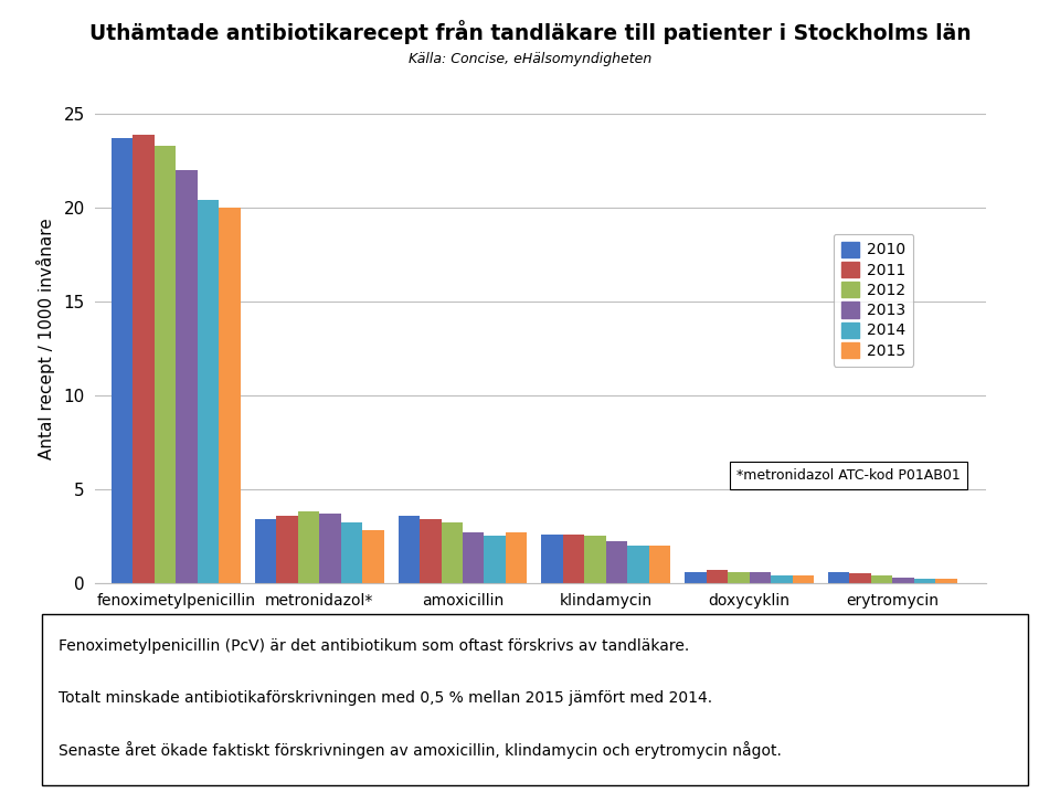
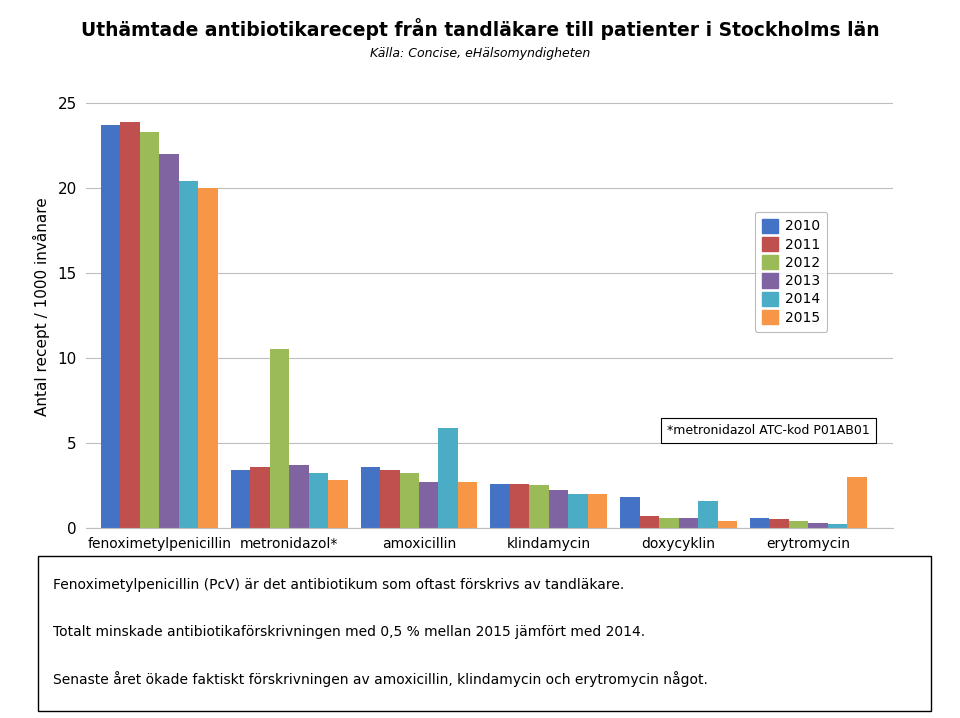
2012/metronidazol*: 3.8 -> 10.5
2014/amoxicillin: 2.5 -> 5.9
2010/doxycyklin: 0.6 -> 1.8
2014/doxycyklin: 0.4 -> 1.6
2015/erytromycin: 0.2 -> 3.0
